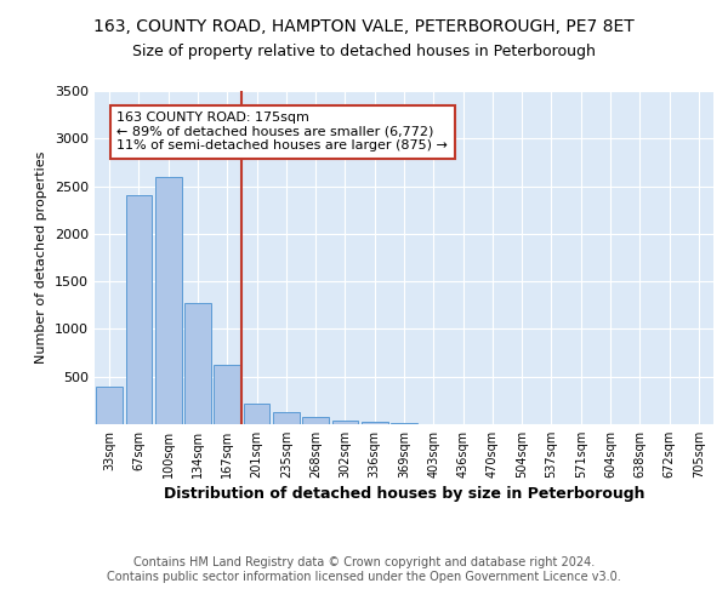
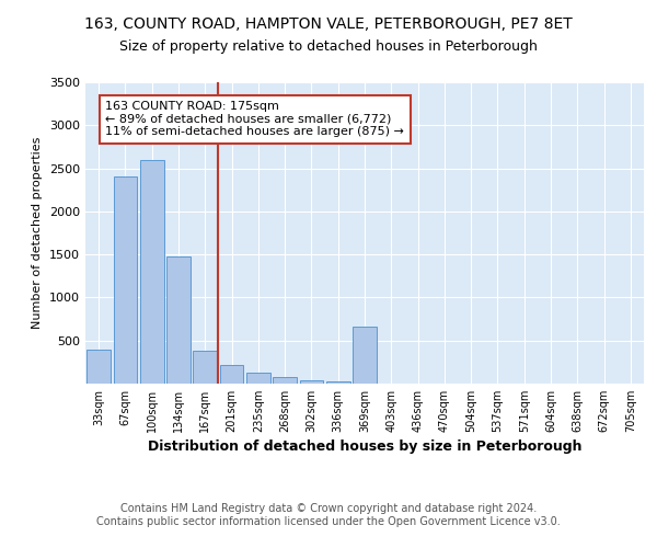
134sqm: 1270 -> 1480
167sqm: 630 -> 380
369sqm: 10 -> 660
